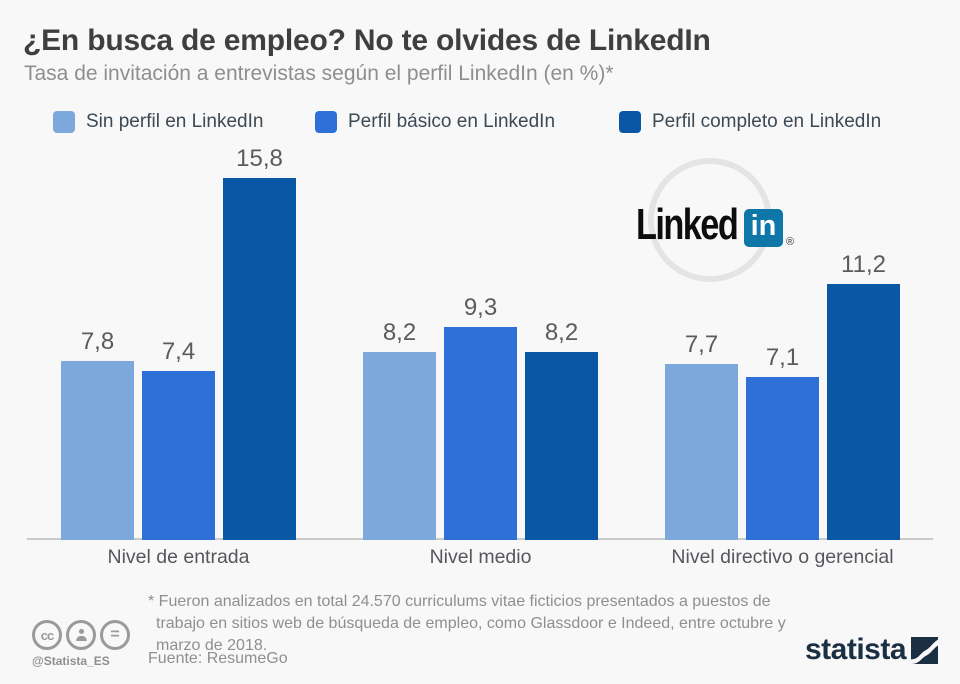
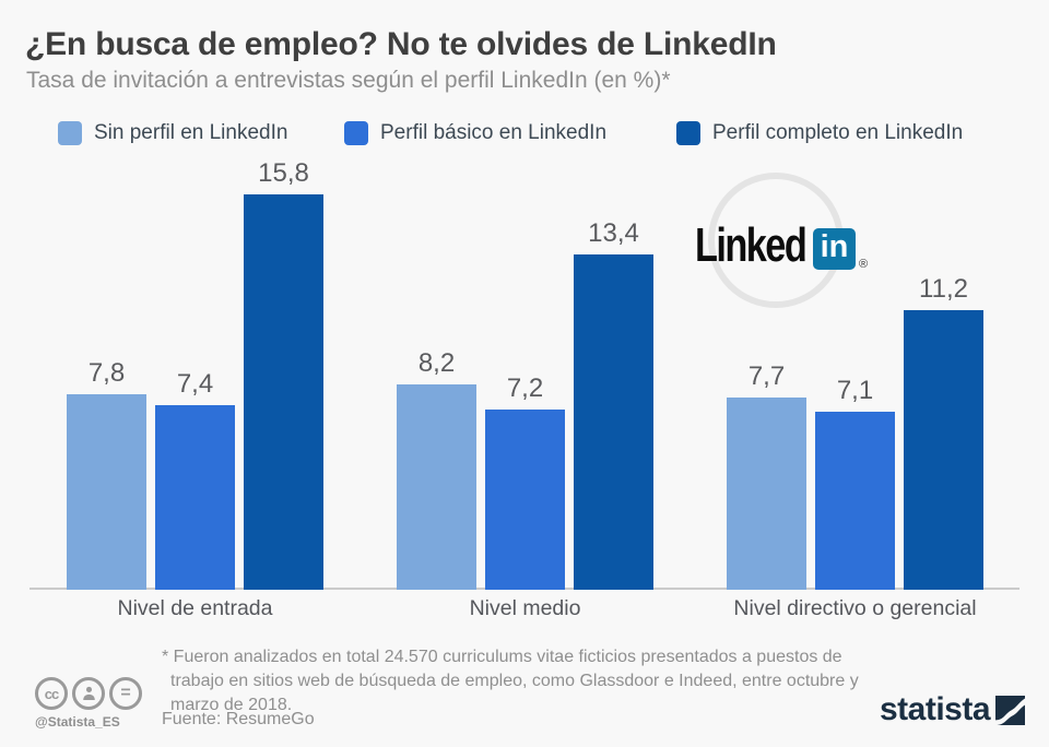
Perfil básico en LinkedIn/Nivel medio: 9,3 -> 7,2
Perfil completo en LinkedIn/Nivel medio: 8,2 -> 13,4
